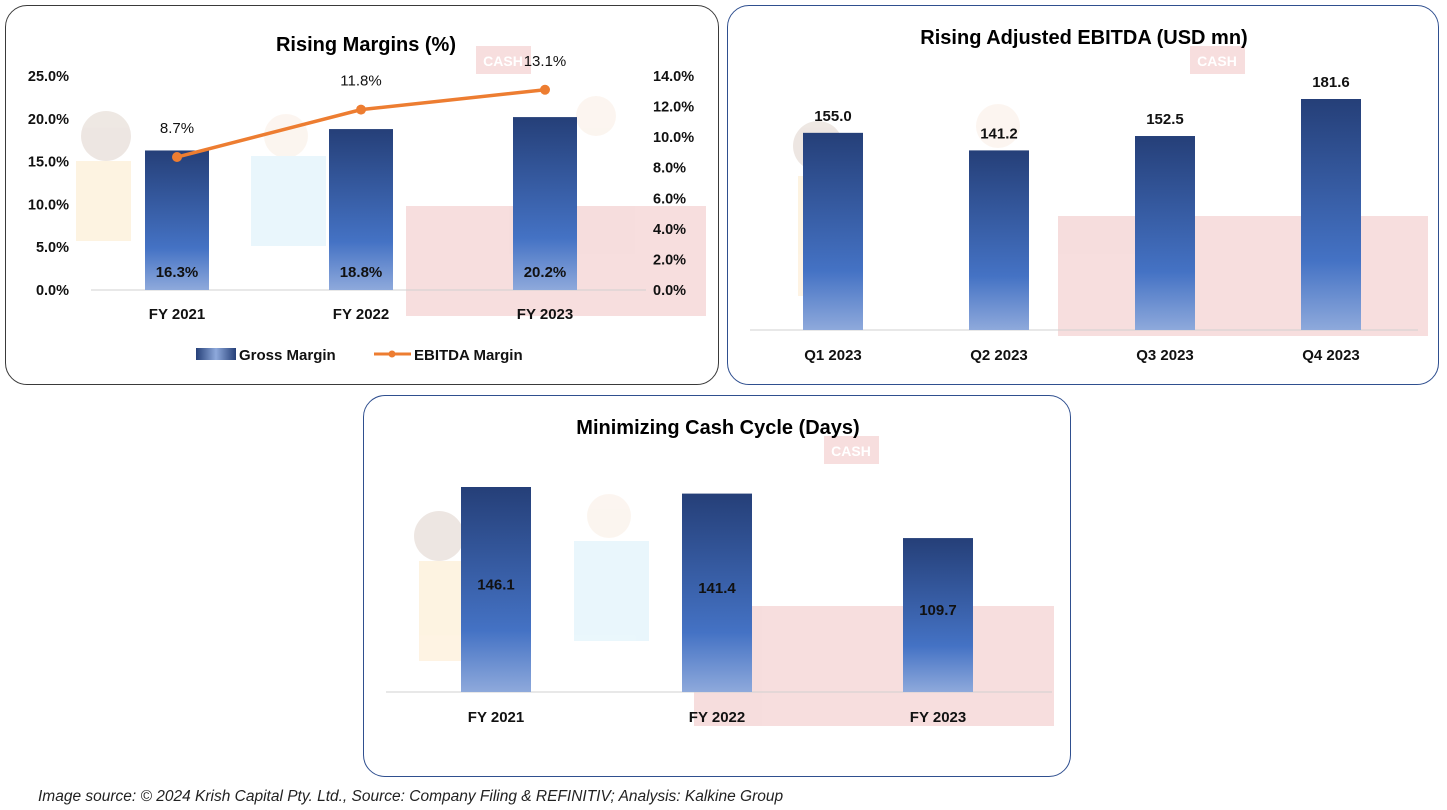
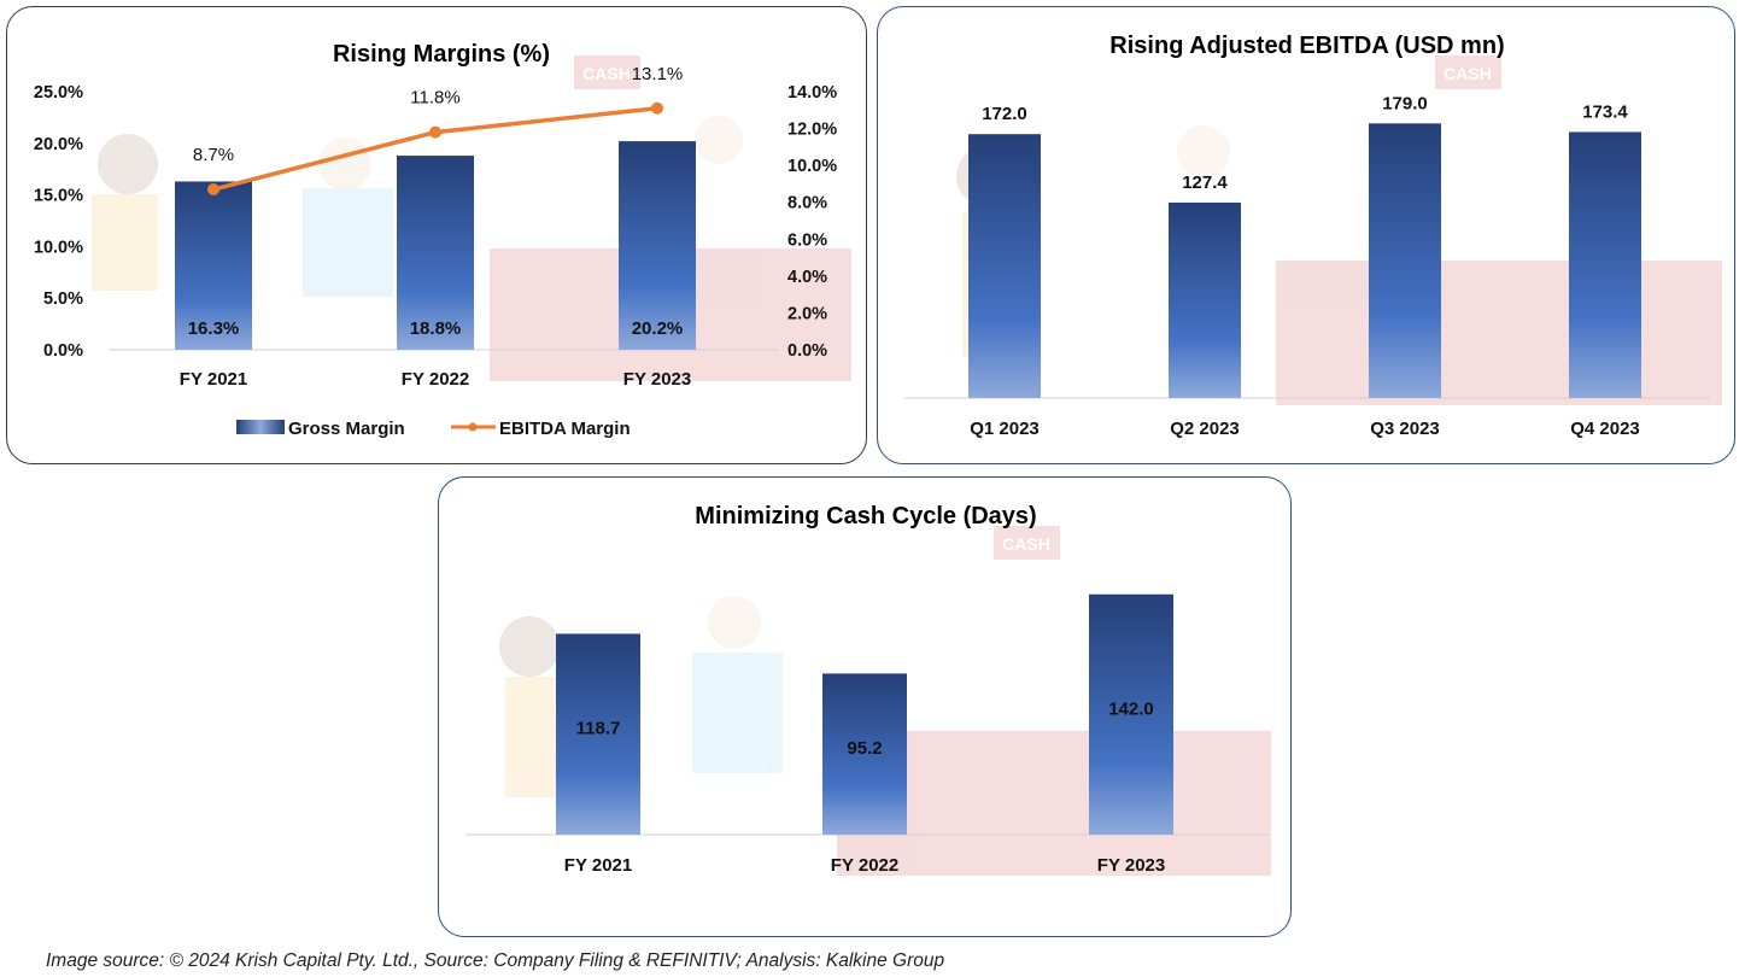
Rising Adjusted EBITDA (USD mn)/Q1 2023: 155.0 -> 172.0
Rising Adjusted EBITDA (USD mn)/Q2 2023: 141.2 -> 127.4
Rising Adjusted EBITDA (USD mn)/Q3 2023: 152.5 -> 179.0
Rising Adjusted EBITDA (USD mn)/Q4 2023: 181.6 -> 173.4
Minimizing Cash Cycle (Days)/FY 2021: 146.1 -> 118.7
Minimizing Cash Cycle (Days)/FY 2022: 141.4 -> 95.2
Minimizing Cash Cycle (Days)/FY 2023: 109.7 -> 142.0
